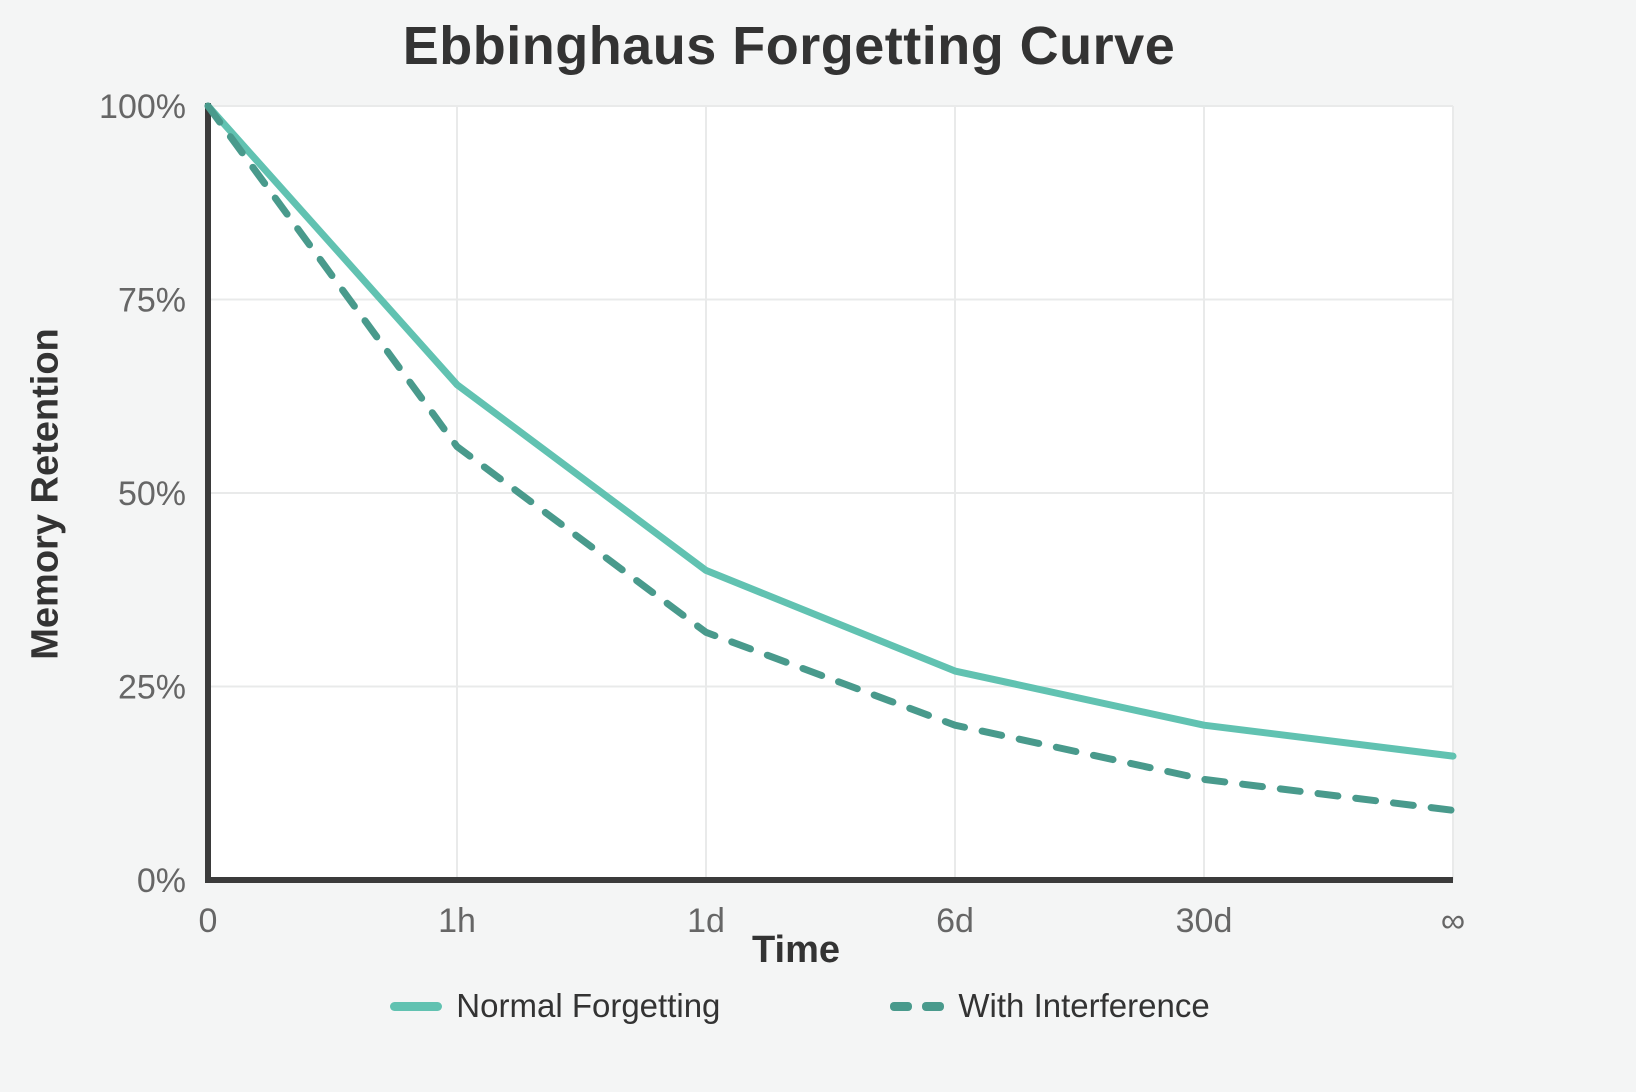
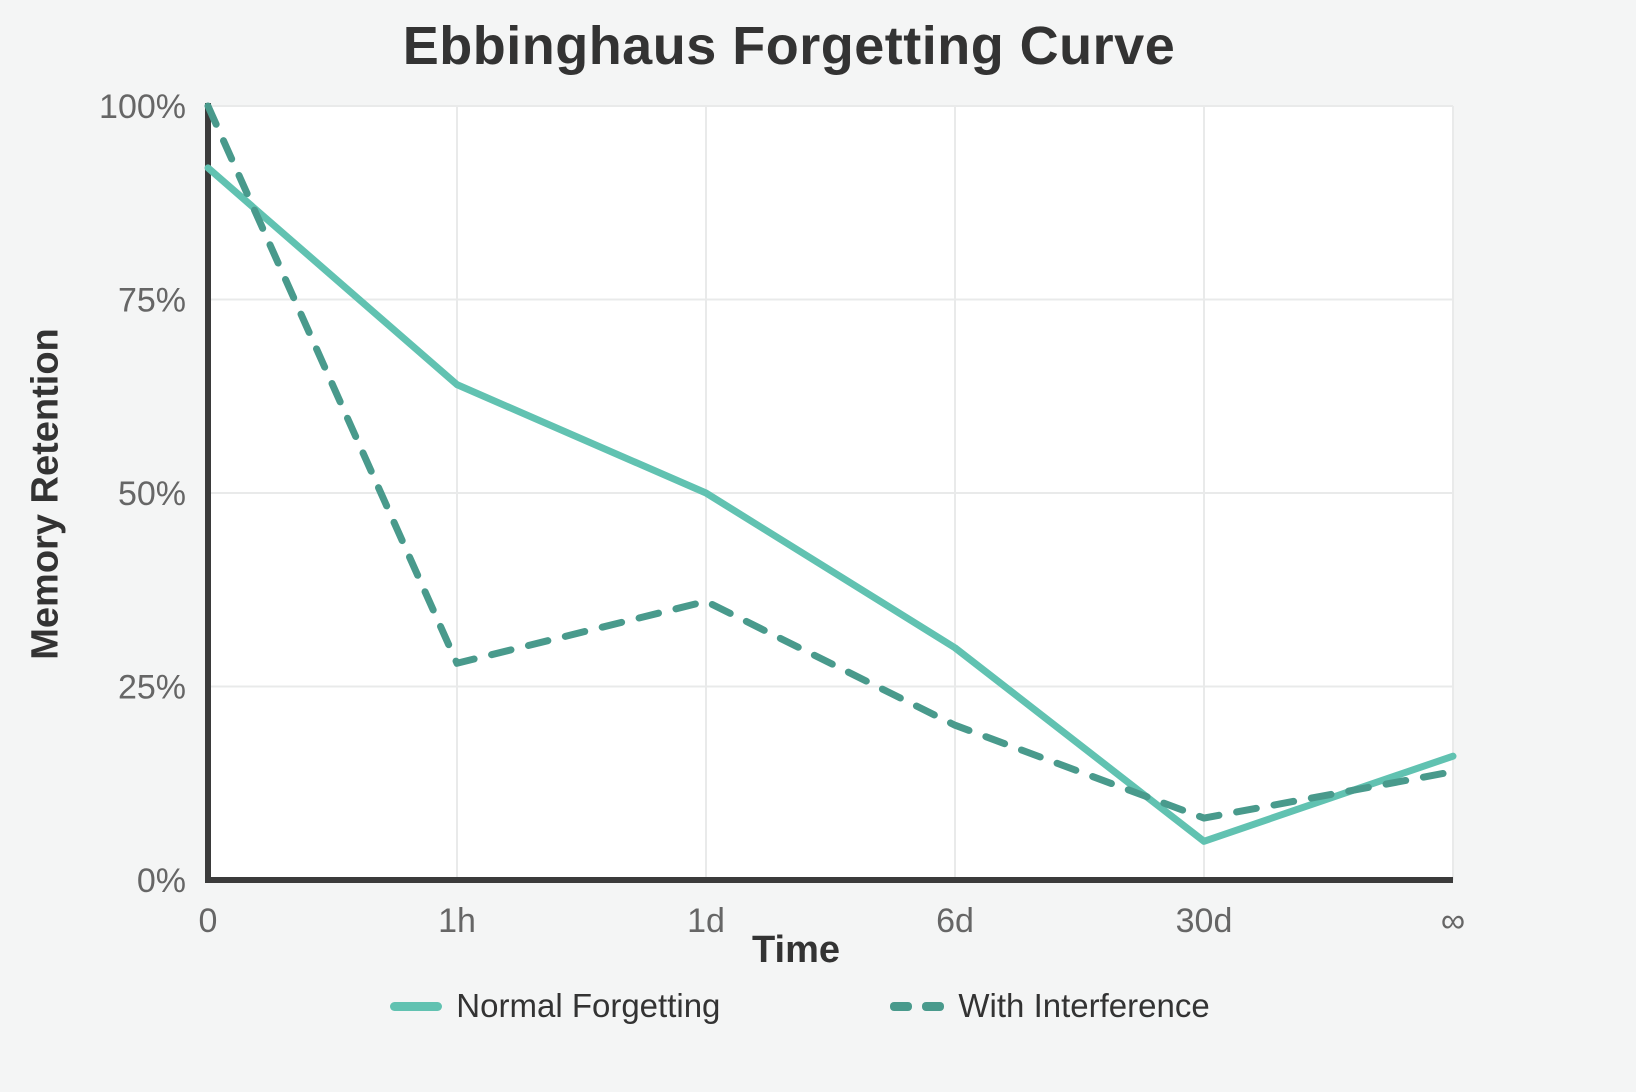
Normal Forgetting/0: 100% -> 92%
With Interference/1h: 56% -> 28%
Normal Forgetting/1d: 40% -> 50%
With Interference/1d: 32% -> 36%
Normal Forgetting/6d: 27% -> 30%
Normal Forgetting/30d: 20% -> 5%
With Interference/30d: 13% -> 8%
With Interference/∞: 9% -> 14%
